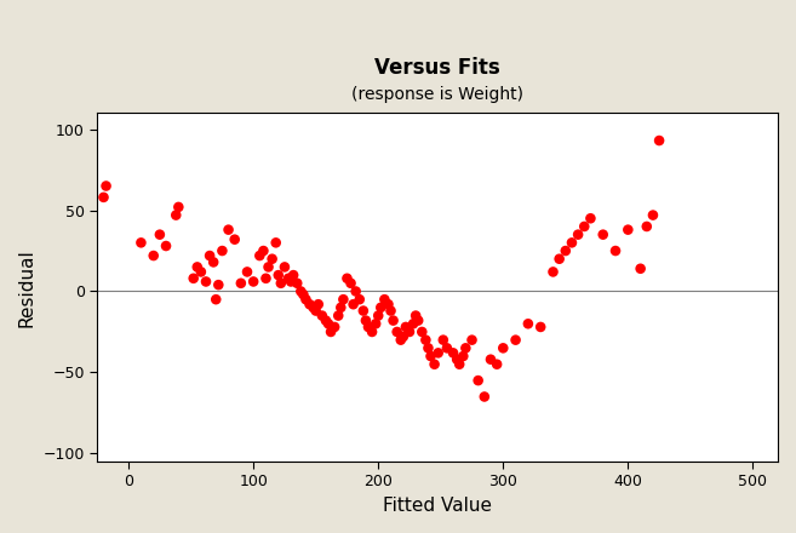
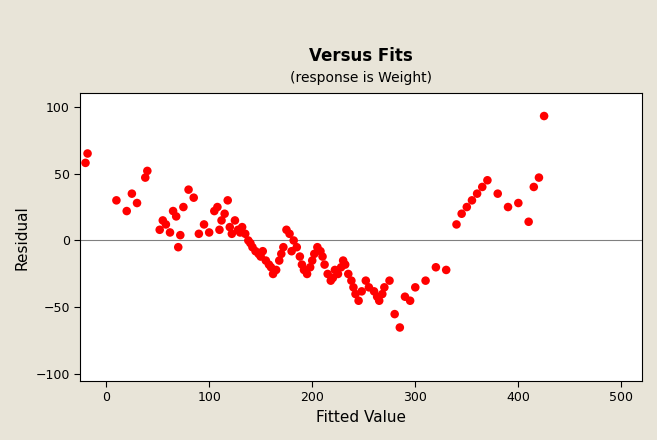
400: 38 -> 28
